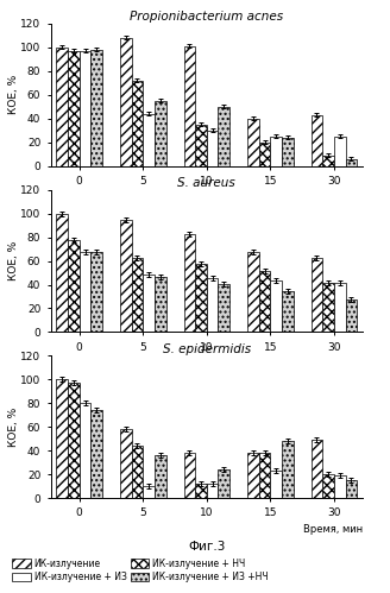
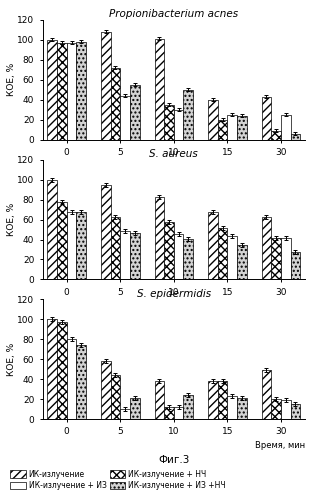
S. epidermidis/ИК-излучение + ИЗ +НЧ/5: 36 -> 21
S. epidermidis/ИК-излучение + ИЗ +НЧ/15: 48 -> 21
